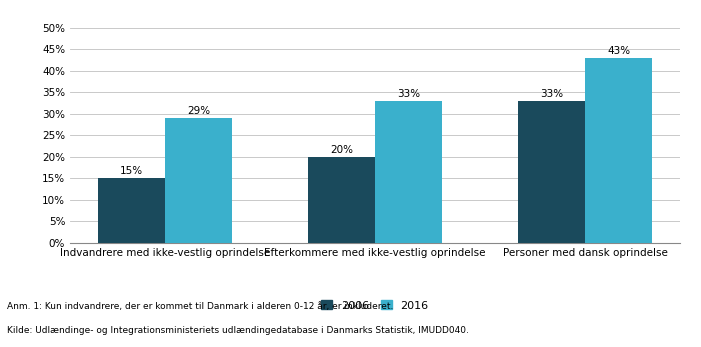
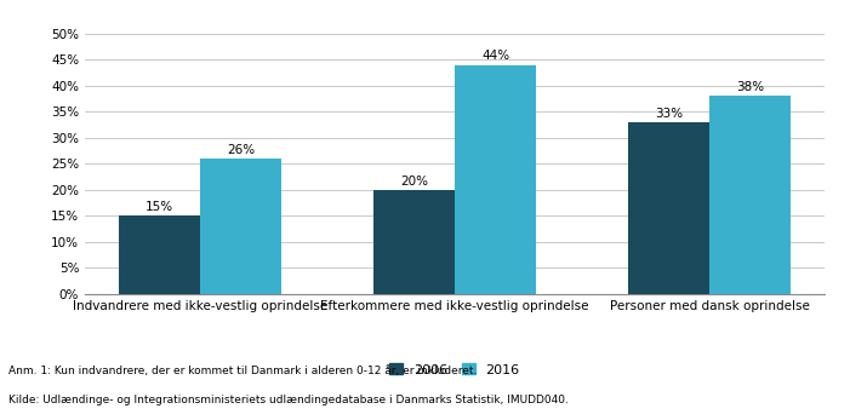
2016/Indvandrere med ikke-vestlig oprindelse: 29% -> 26%
2016/Efterkommere med ikke-vestlig oprindelse: 33% -> 44%
2016/Personer med dansk oprindelse: 43% -> 38%
